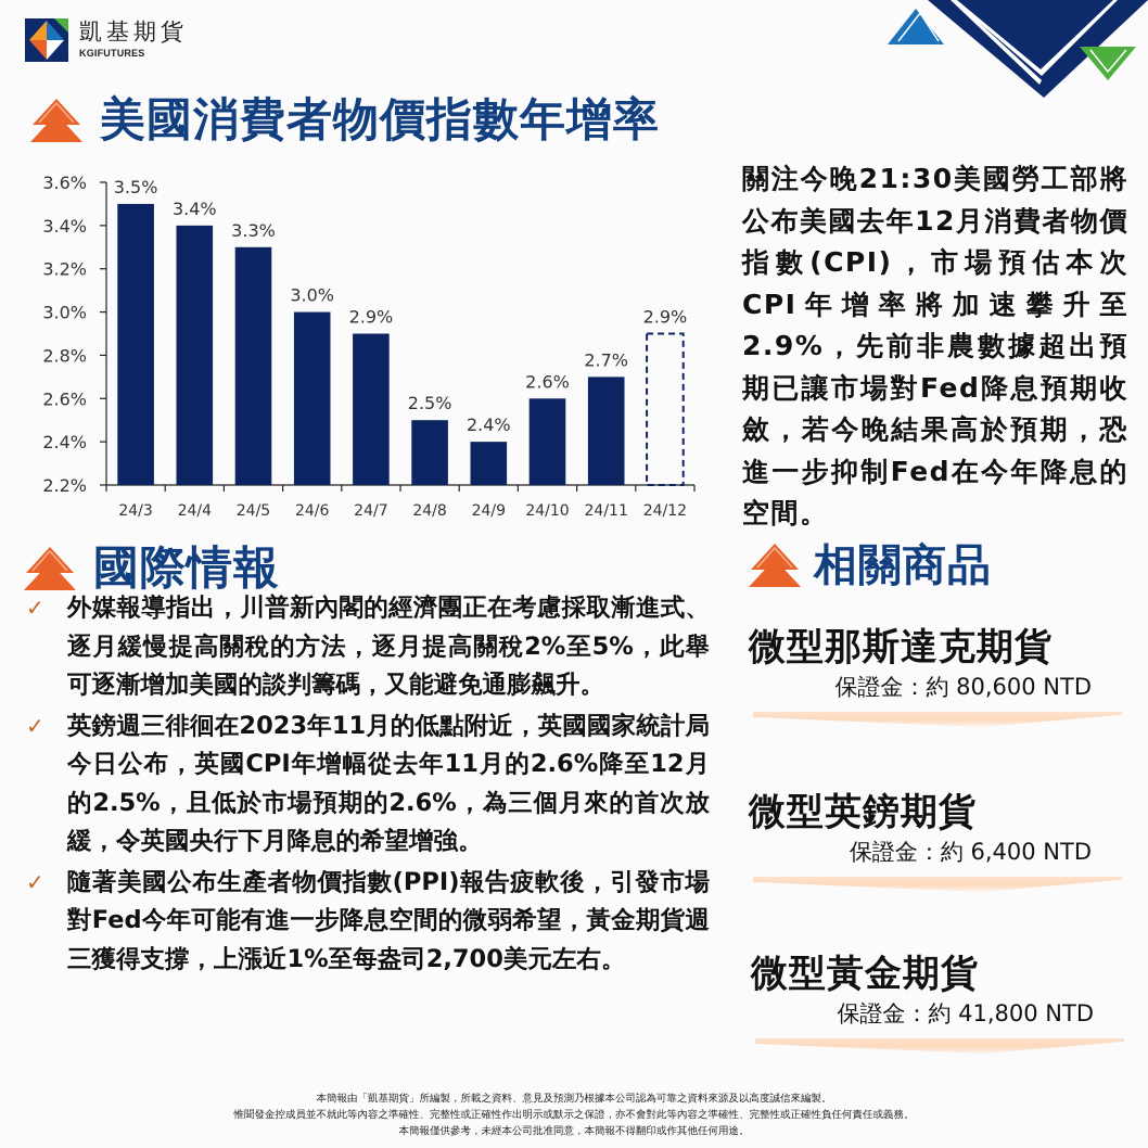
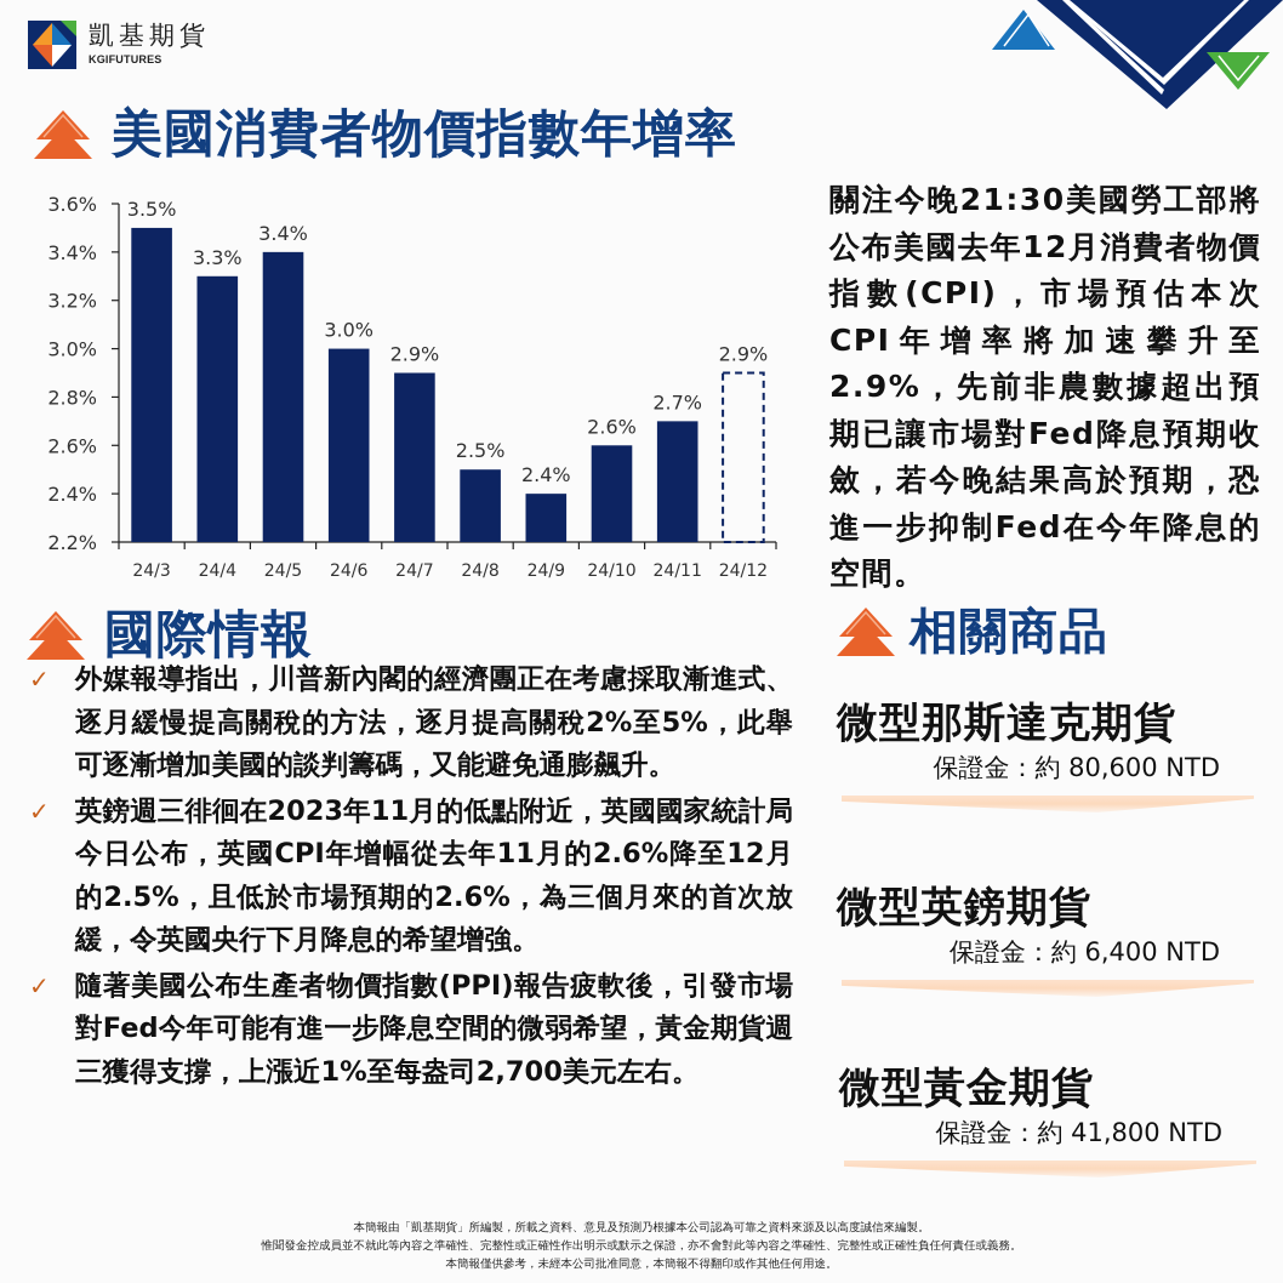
24/4: 3.4% -> 3.3%
24/5: 3.3% -> 3.4%
